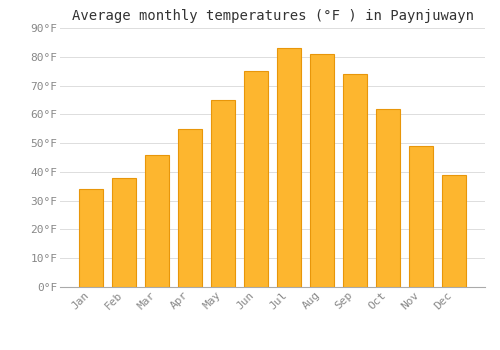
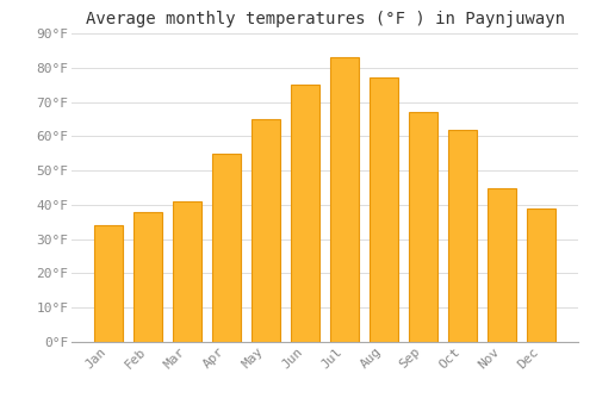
Mar: 46°F -> 41°F
Aug: 81°F -> 77°F
Sep: 74°F -> 67°F
Nov: 49°F -> 45°F
